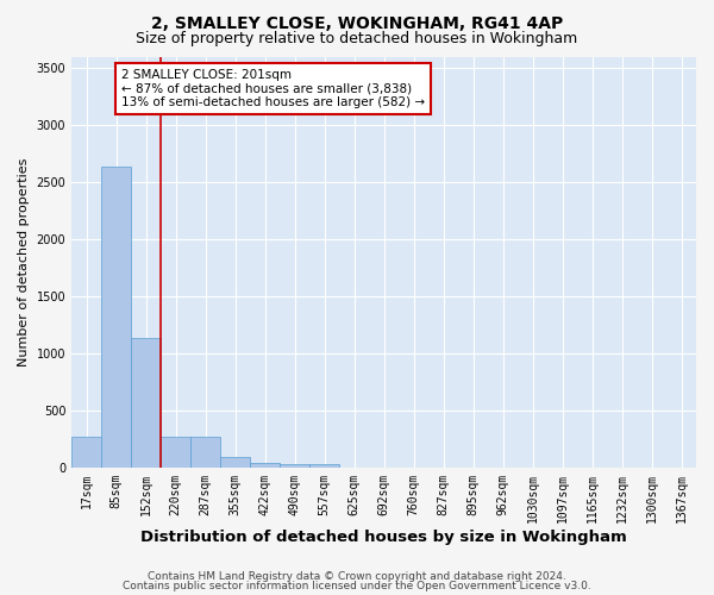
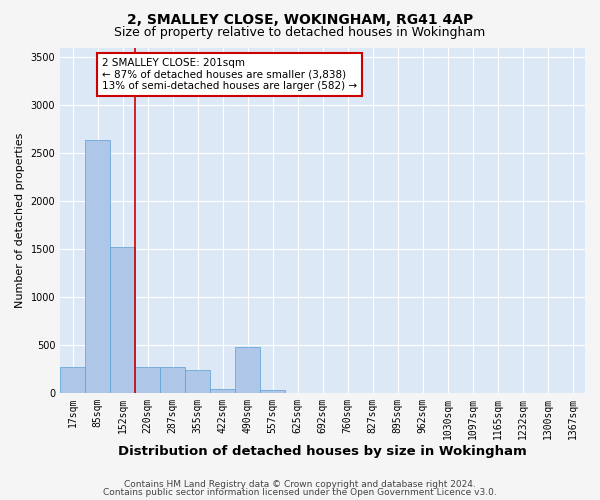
152sqm: 1140 -> 1520
355sqm: 90 -> 240
490sqm: 40 -> 480
